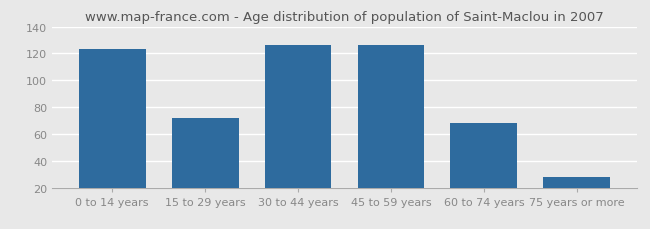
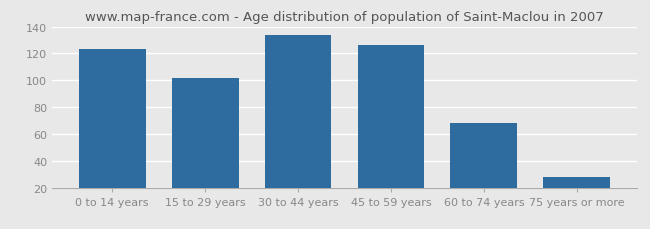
15 to 29 years: 72 -> 102
30 to 44 years: 126 -> 134
